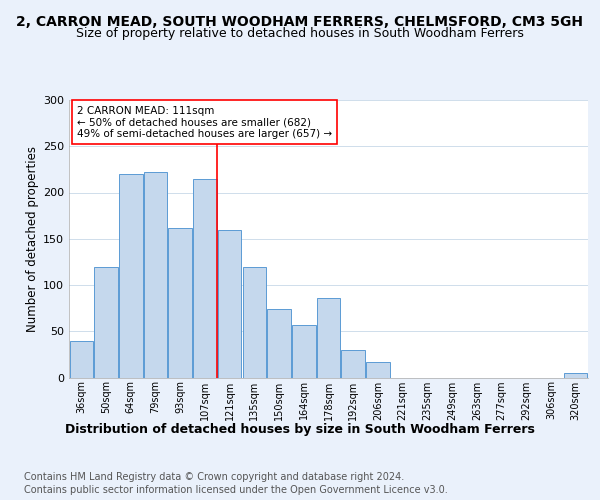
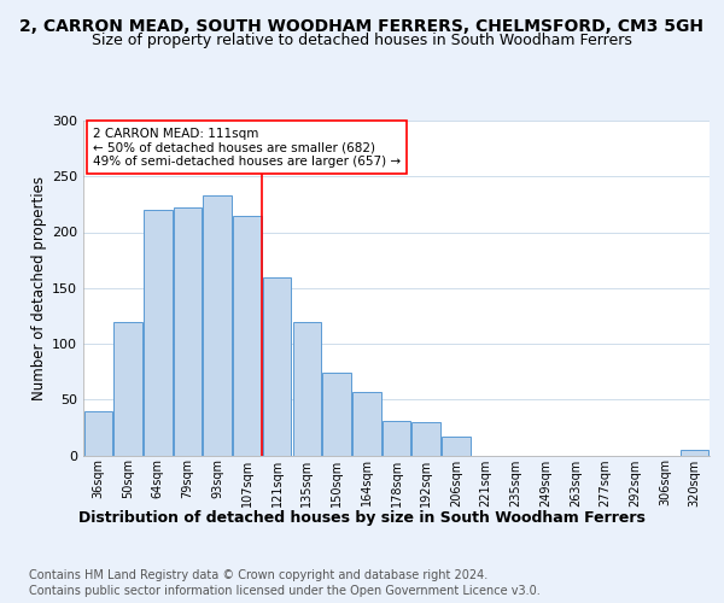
93sqm: 162 -> 233
178sqm: 86 -> 31
